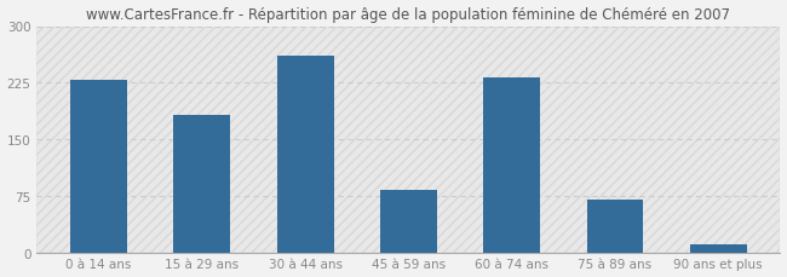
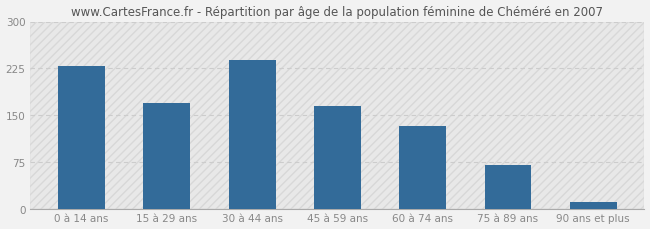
15 à 29 ans: 182 -> 170
30 à 44 ans: 260 -> 238
45 à 59 ans: 82 -> 165
60 à 74 ans: 232 -> 133
